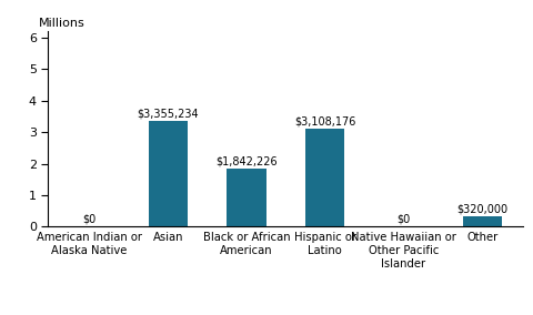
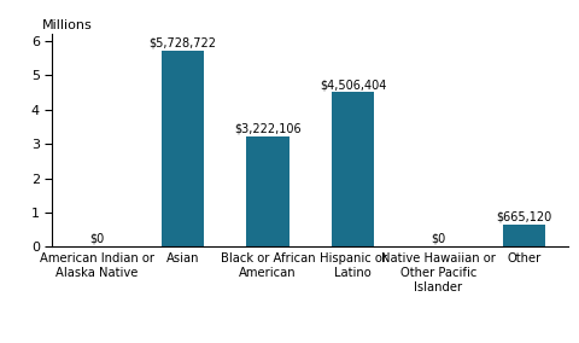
Asian: $3,355,234 -> $5,728,722
Black or African American: $1,842,226 -> $3,222,106
Hispanic or Latino: $3,108,176 -> $4,506,404
Other: $320,000 -> $665,120
